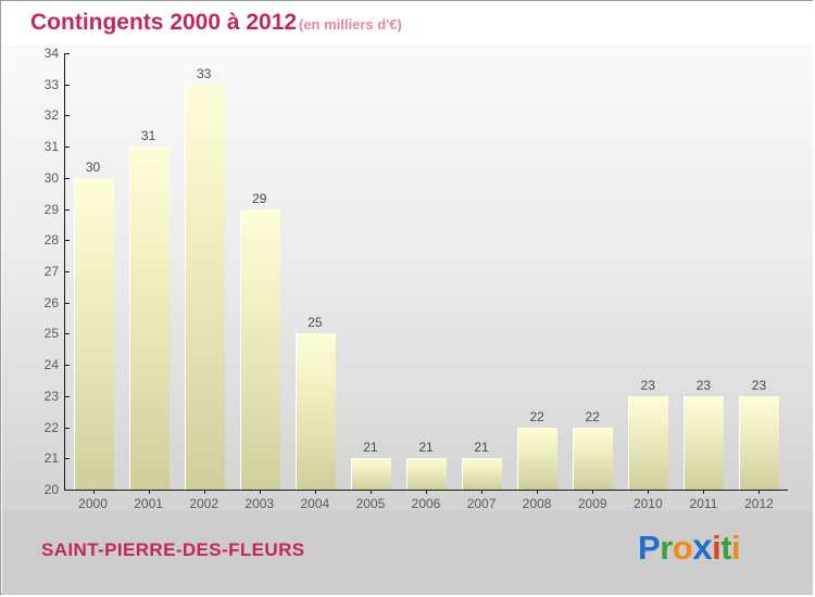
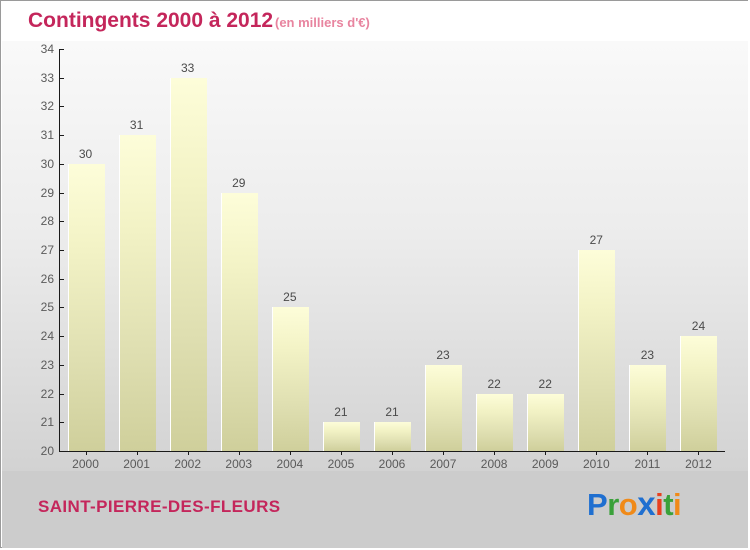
2007: 21 -> 23
2010: 23 -> 27
2012: 23 -> 24
